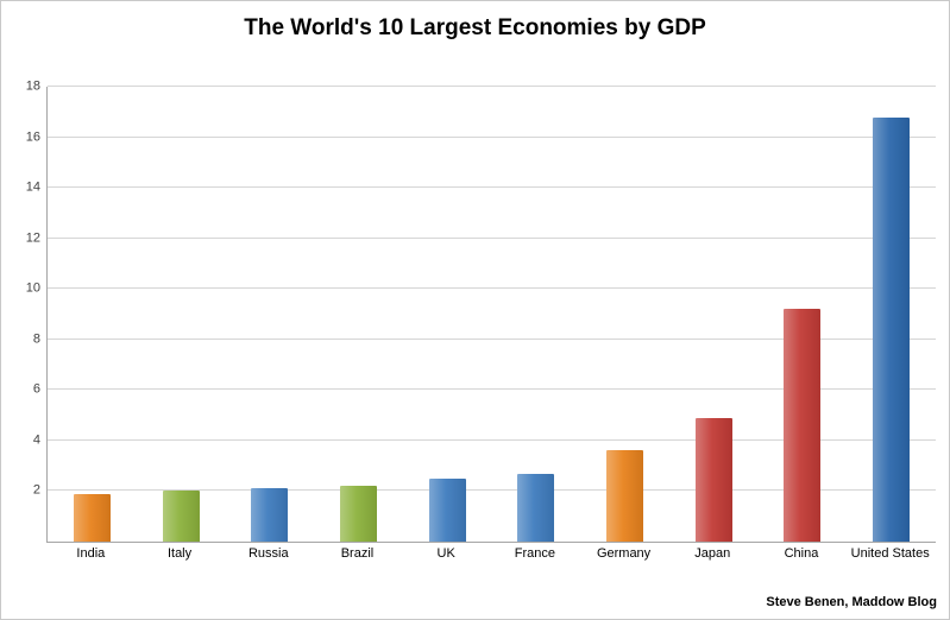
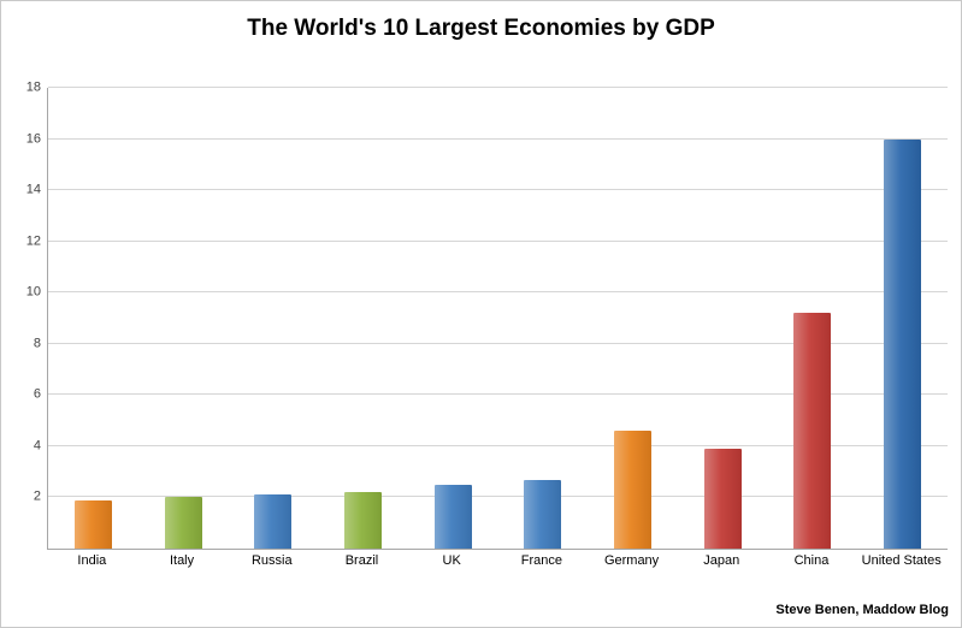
Germany: 3.6 -> 4.6
Japan: 4.9 -> 3.9
United States: 16.8 -> 16.0
